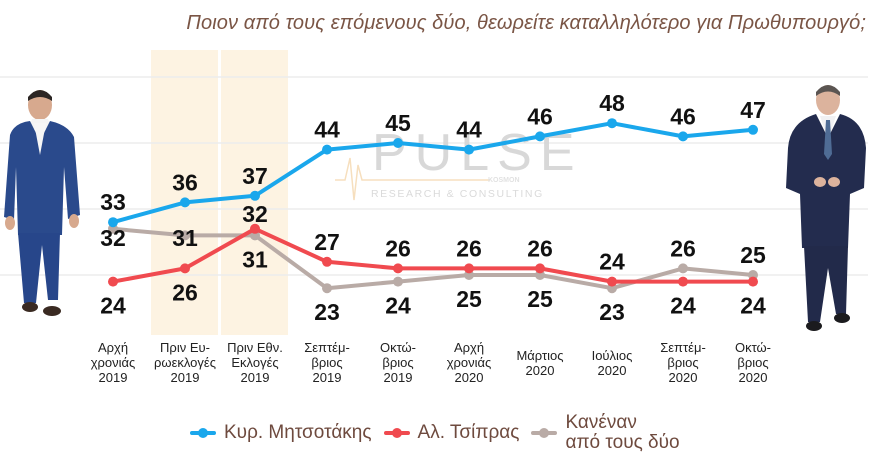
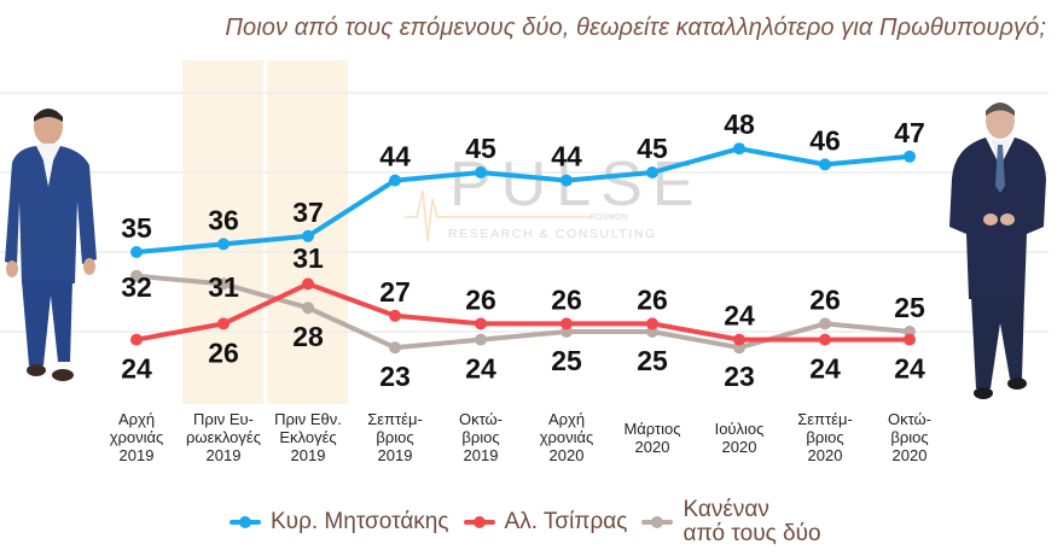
Κυρ. Μητσοτάκης/Αρχή χρονιάς 2019: 33 -> 35
Αλ. Τσίπρας/Πριν Εθν. Εκλογές 2019: 32 -> 31
Κανέναν από τους δύο/Πριν Εθν. Εκλογές 2019: 31 -> 28
Κυρ. Μητσοτάκης/Μάρτιος 2020: 46 -> 45
